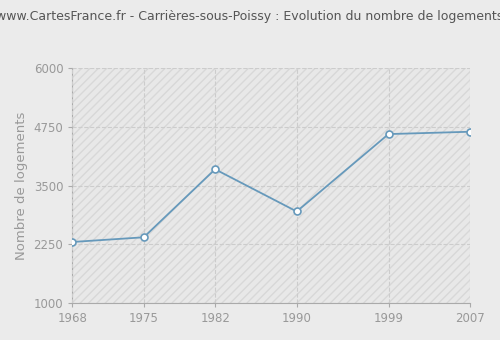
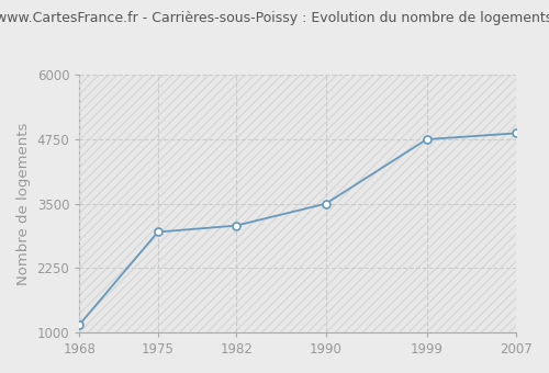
1968: 2300 -> 1150
1975: 2400 -> 2950
1982: 3850 -> 3080
1990: 2950 -> 3500
1999: 4600 -> 4750
2007: 4650 -> 4870
